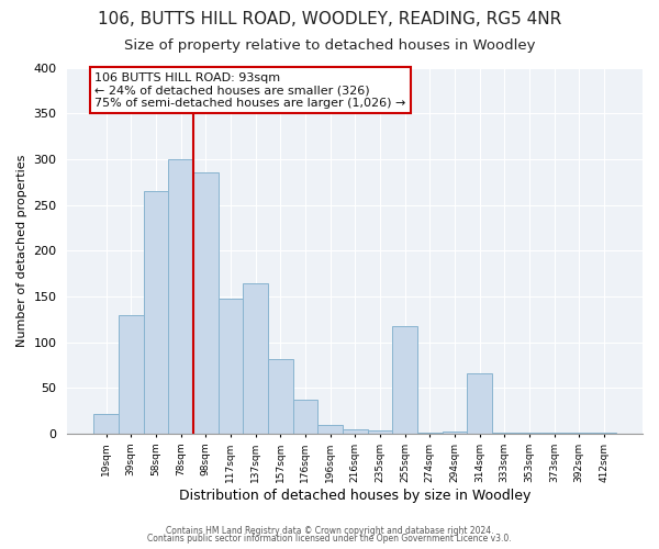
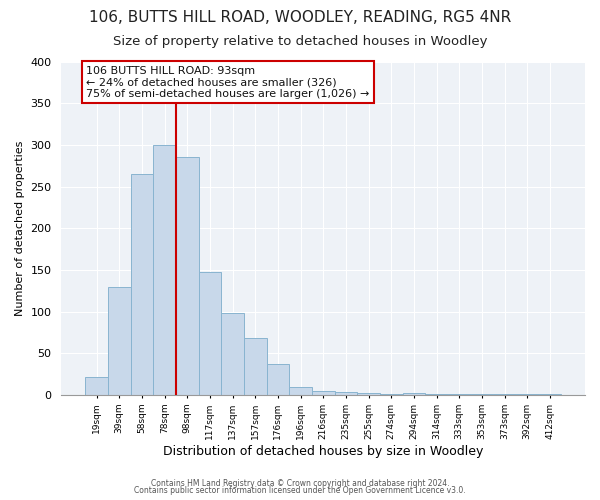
137sqm: 164 -> 98
157sqm: 82 -> 68
255sqm: 118 -> 2
314sqm: 66 -> 1
